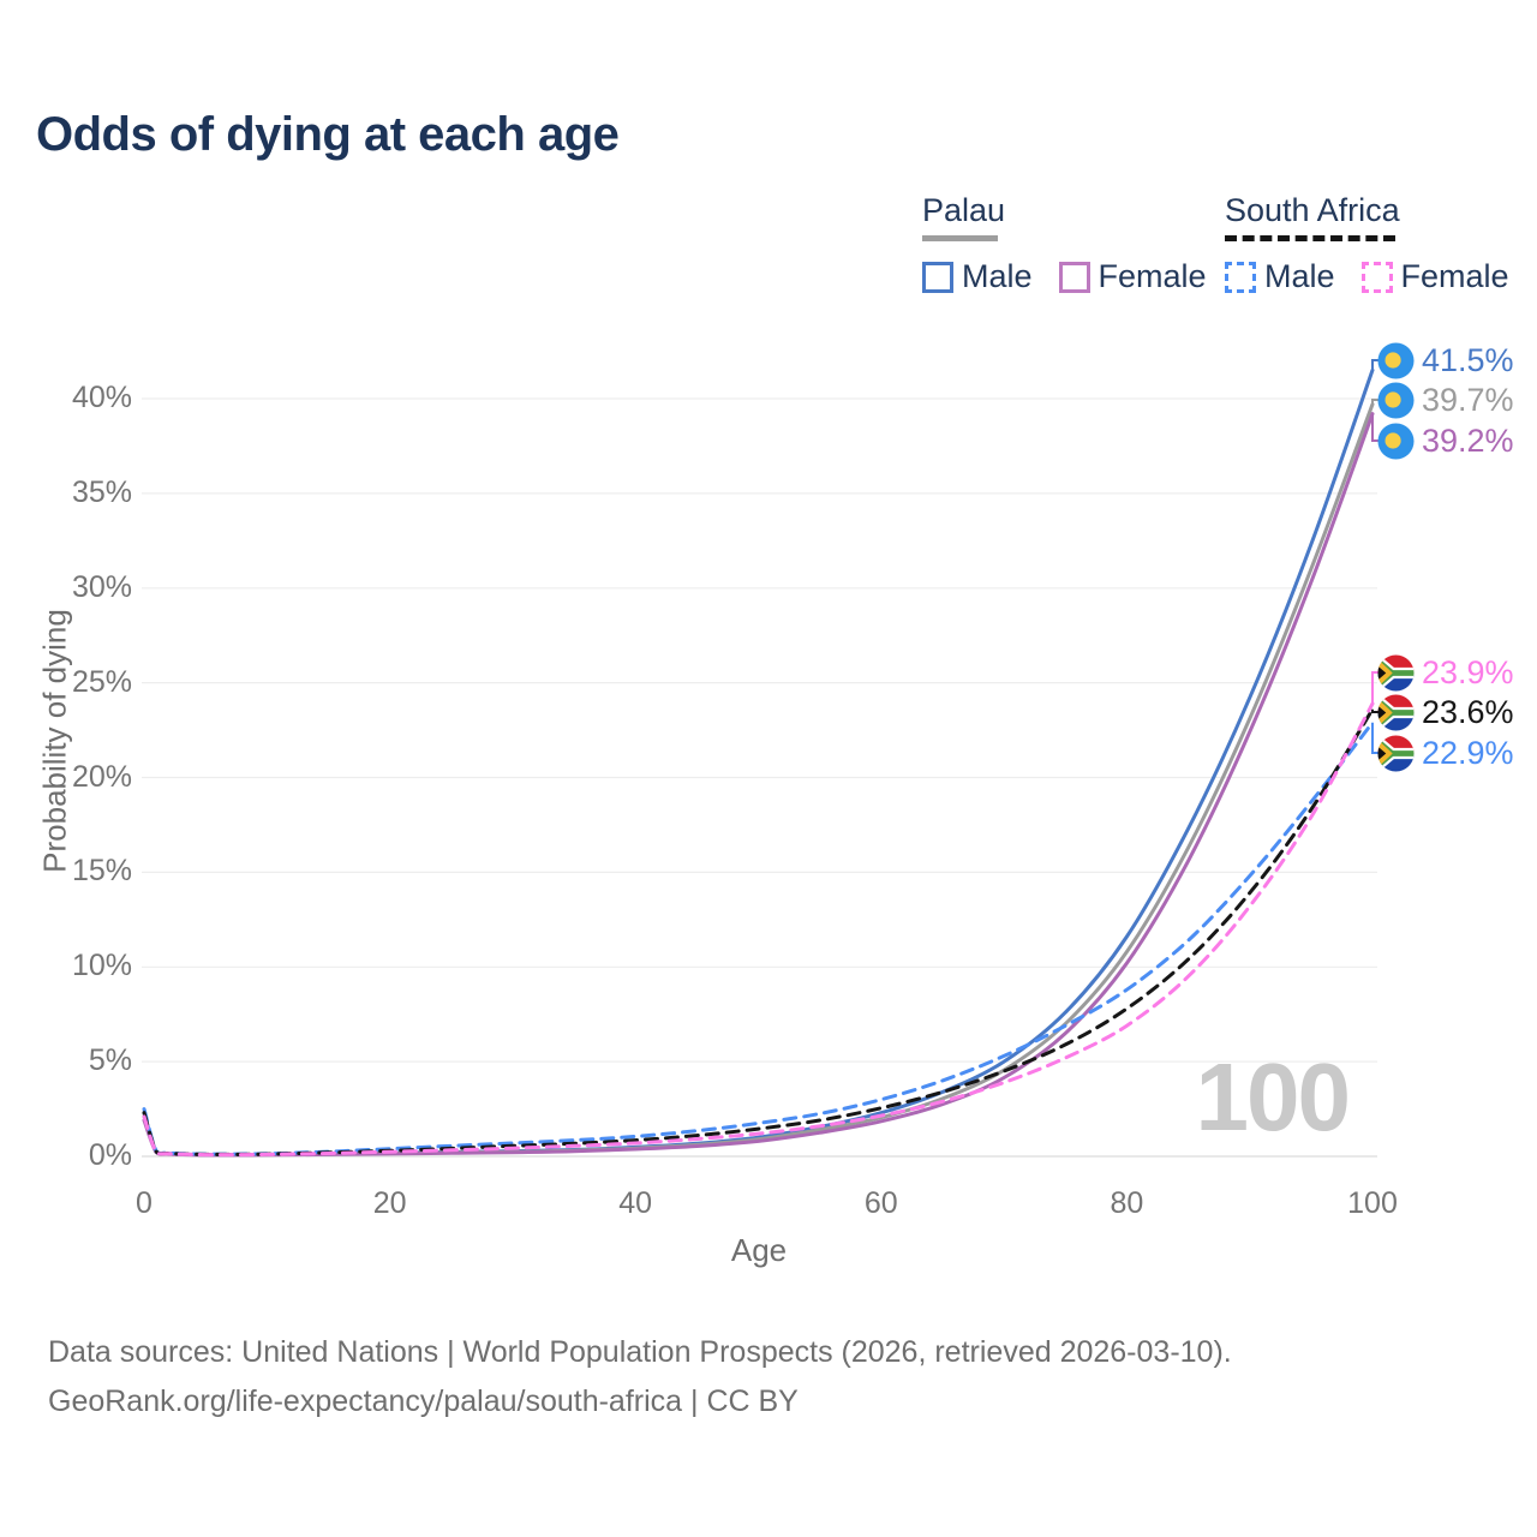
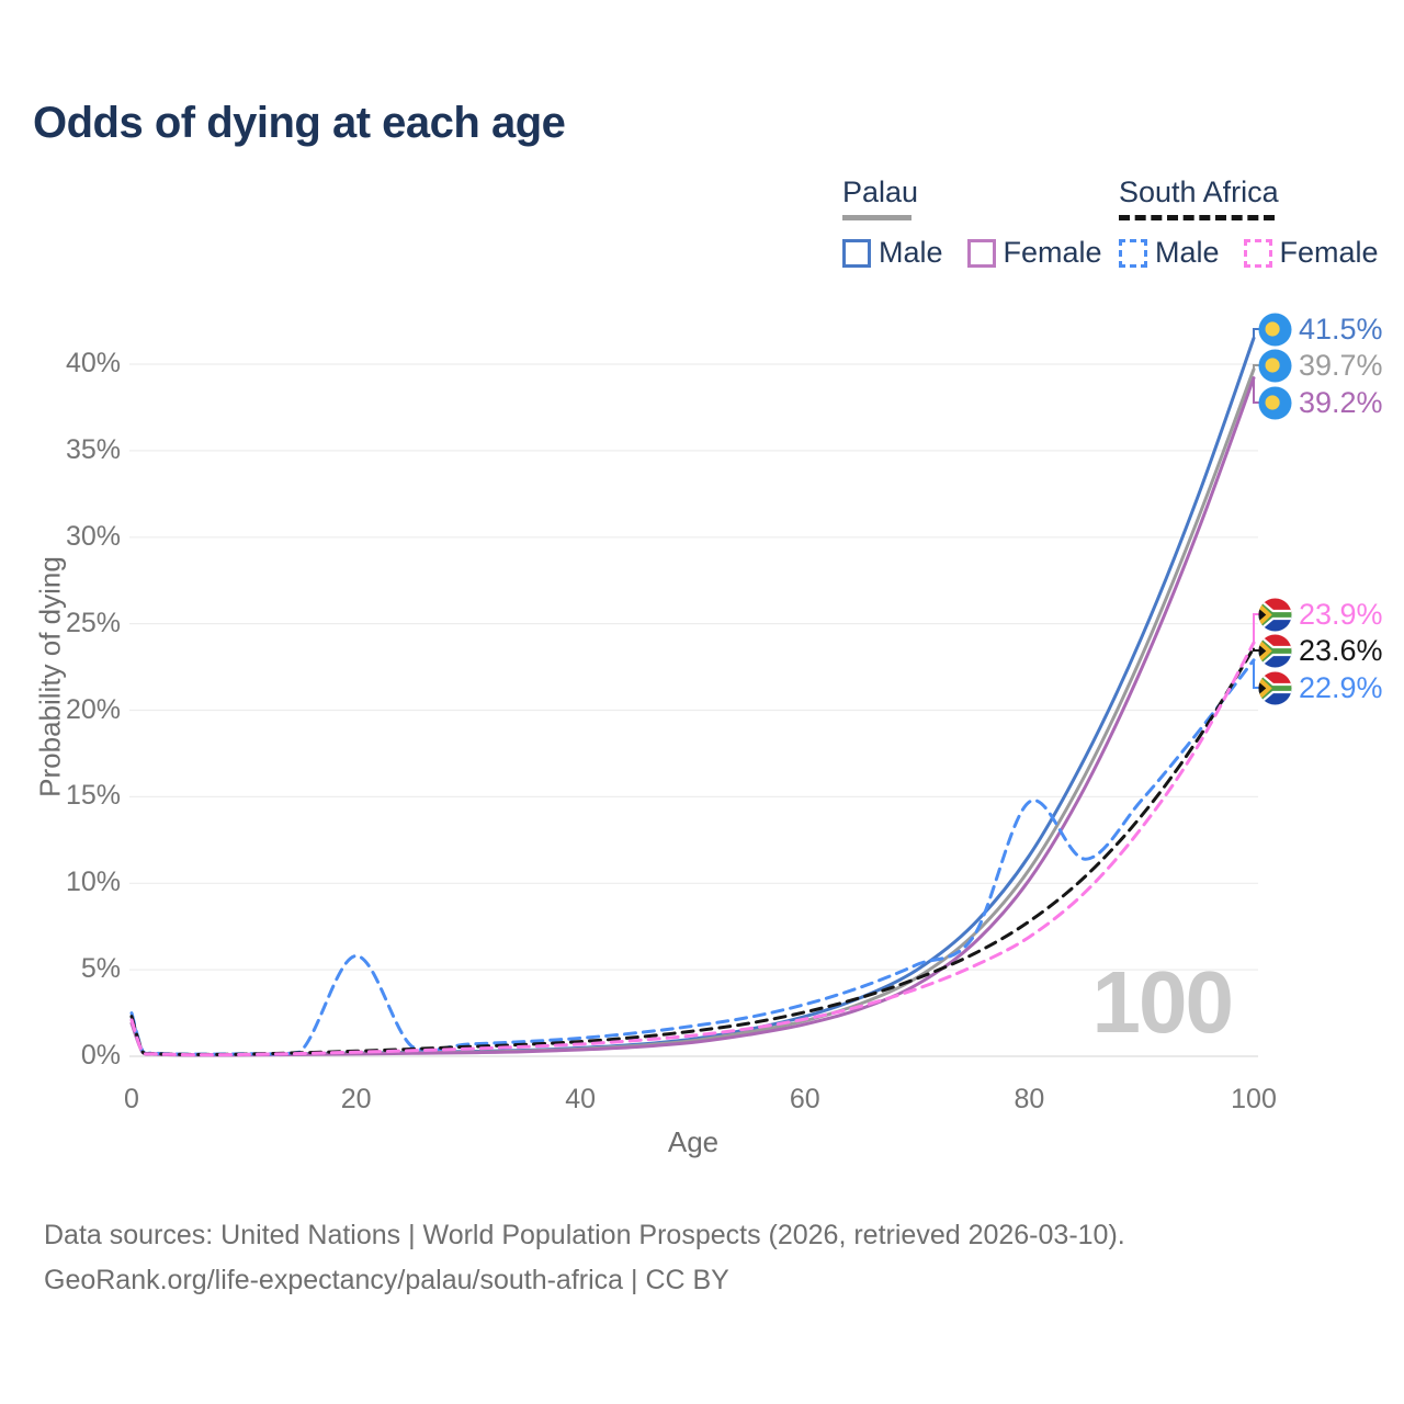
South Africa Male/20: 0.4% -> 5.8%
South Africa Male/80: 8.8% -> 14.7%
